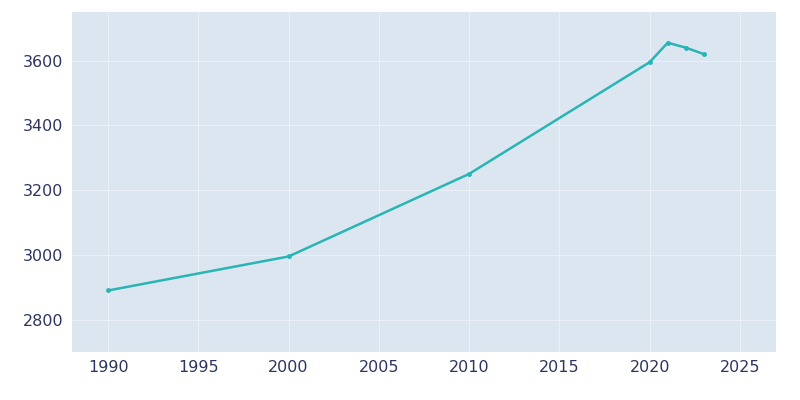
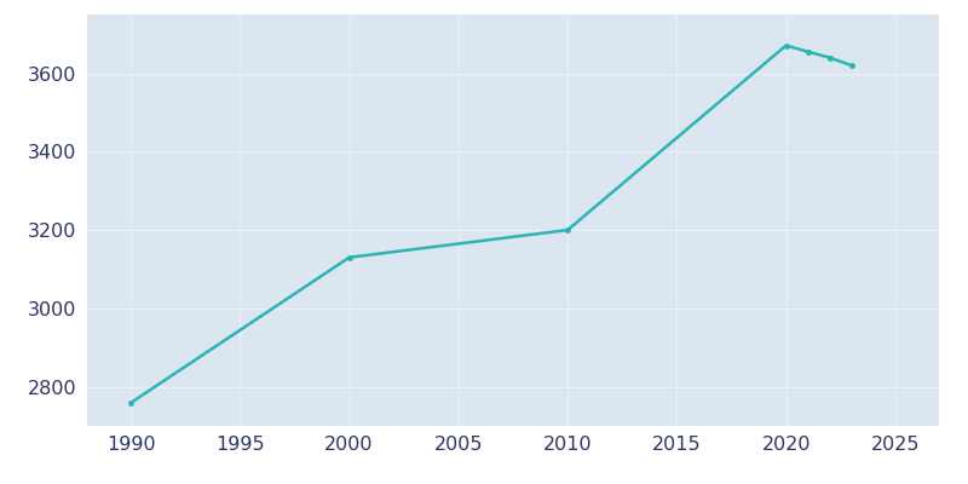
1990: 2890 -> 2759
2000: 2995 -> 3130
2010: 3250 -> 3200
2020: 3595 -> 3671
